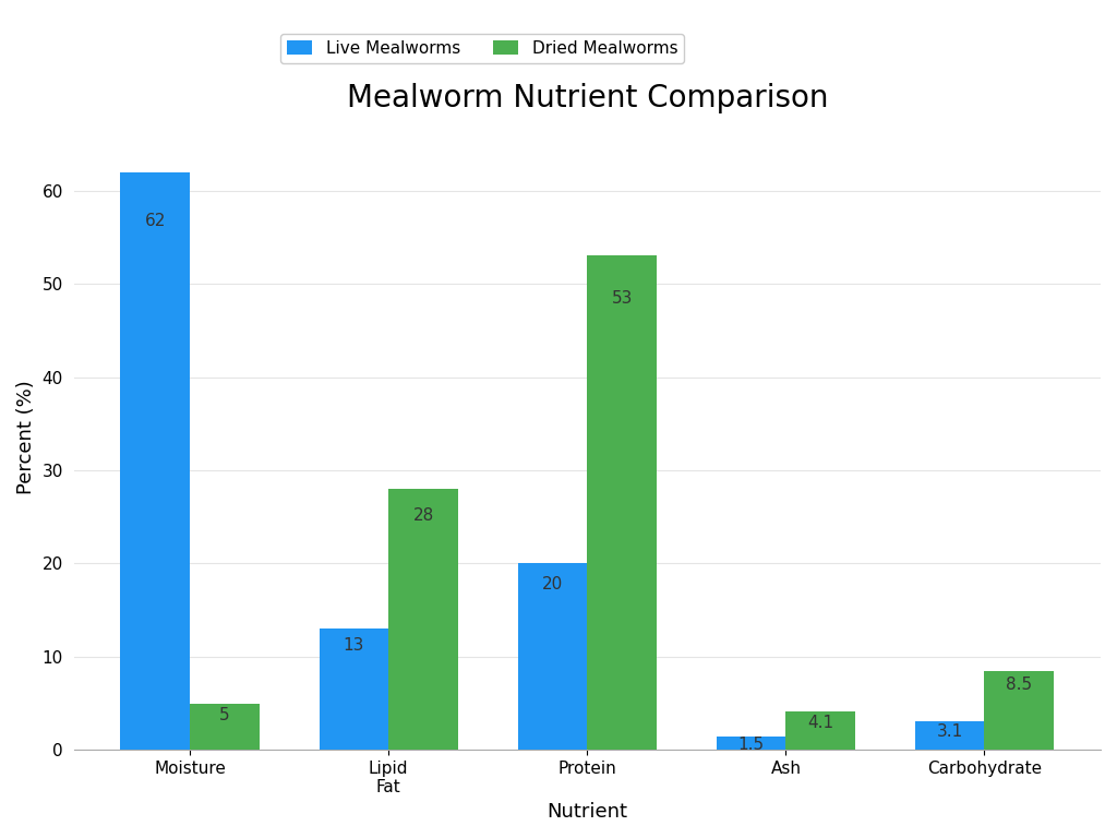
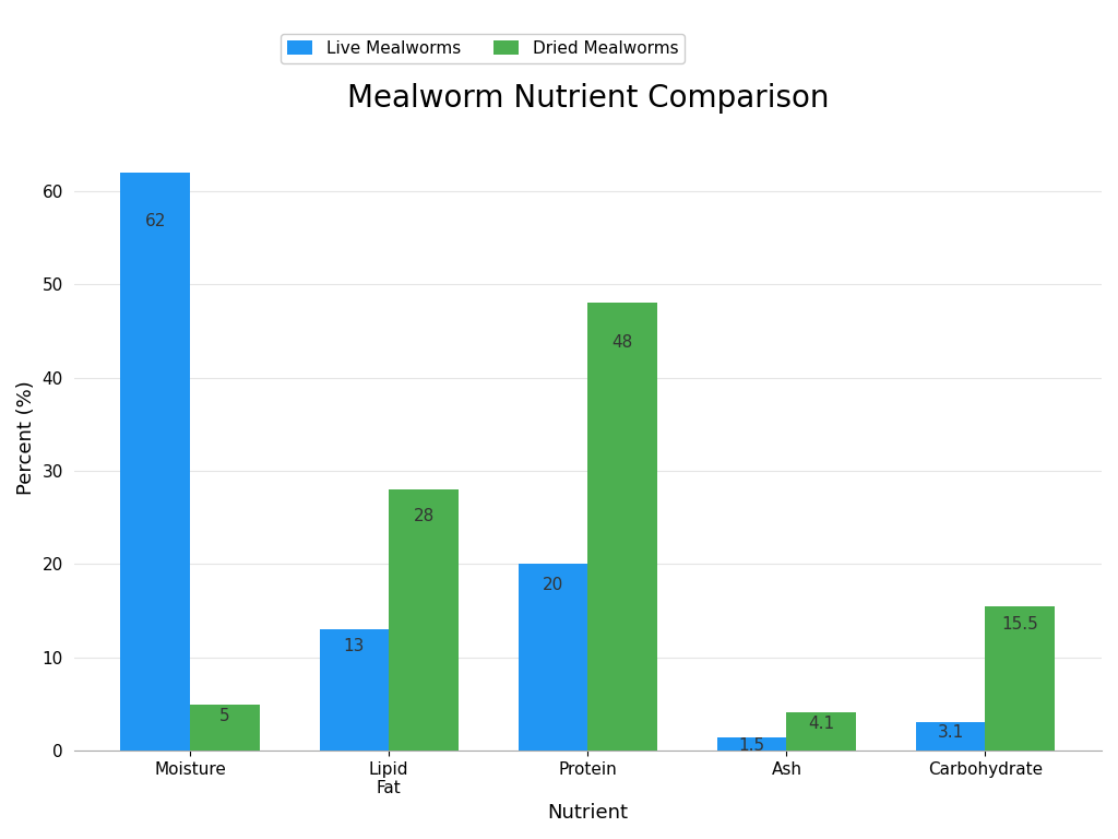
Dried Mealworms/Protein: 53 -> 48
Dried Mealworms/Carbohydrate: 8.5 -> 15.5
